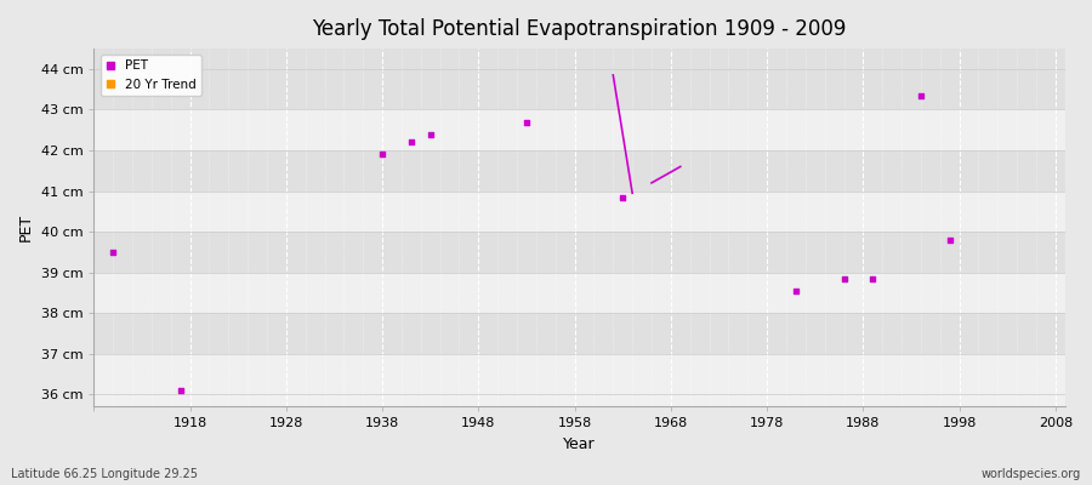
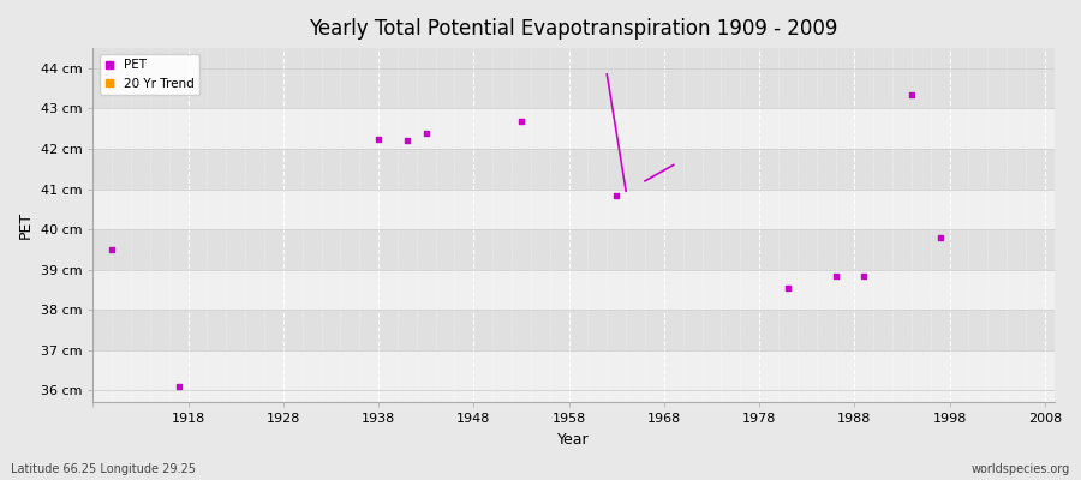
1938: 41.90 cm -> 42.25 cm
